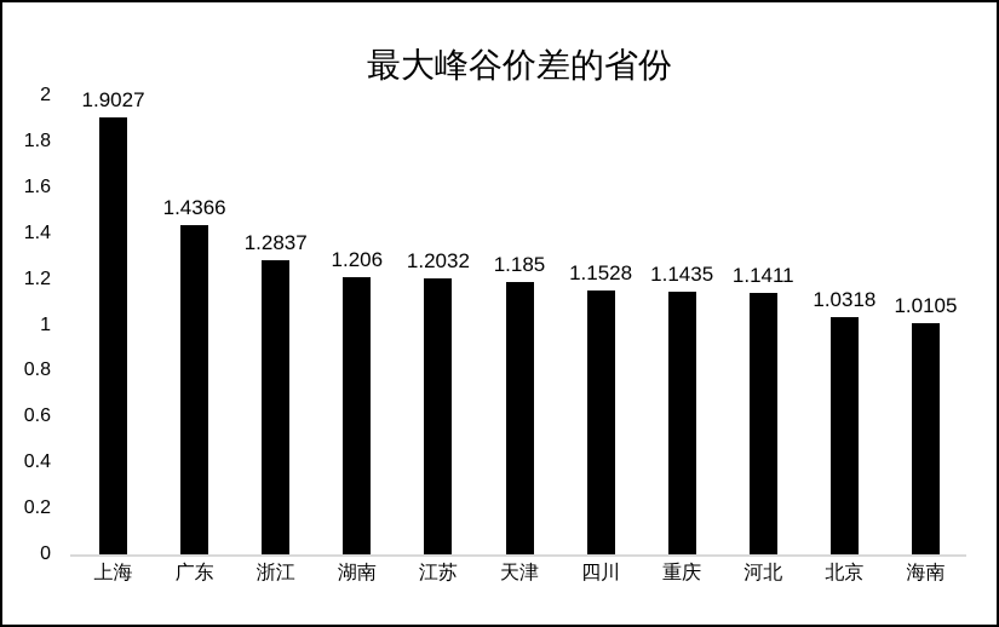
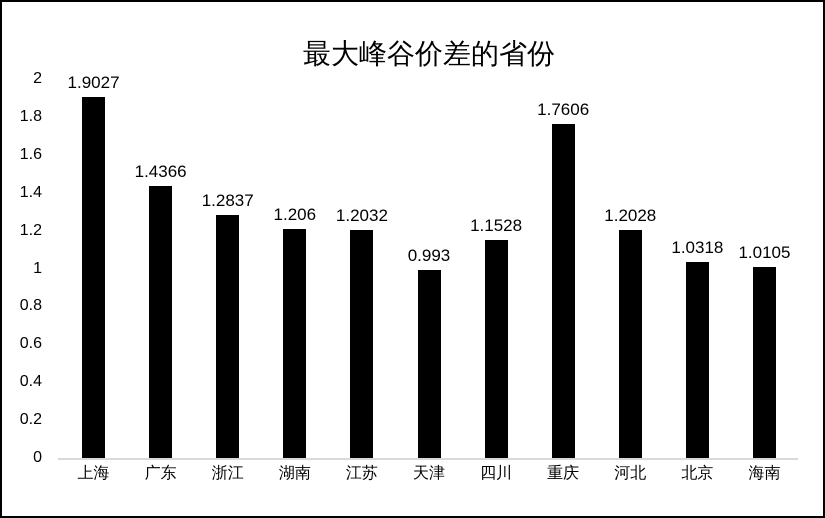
天津: 1.185 -> 0.993
重庆: 1.1435 -> 1.7606
河北: 1.1411 -> 1.2028
